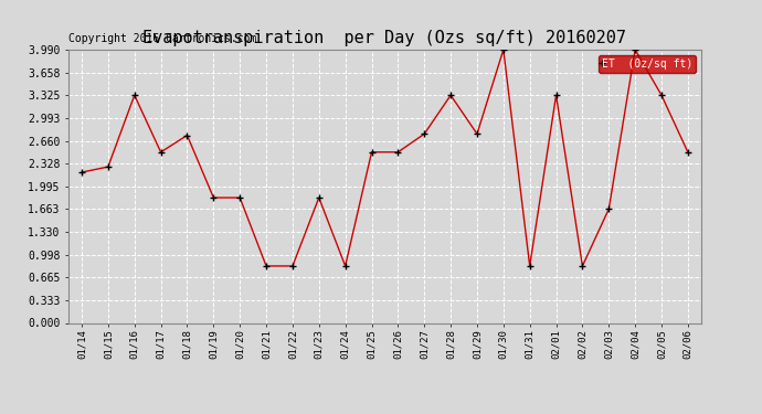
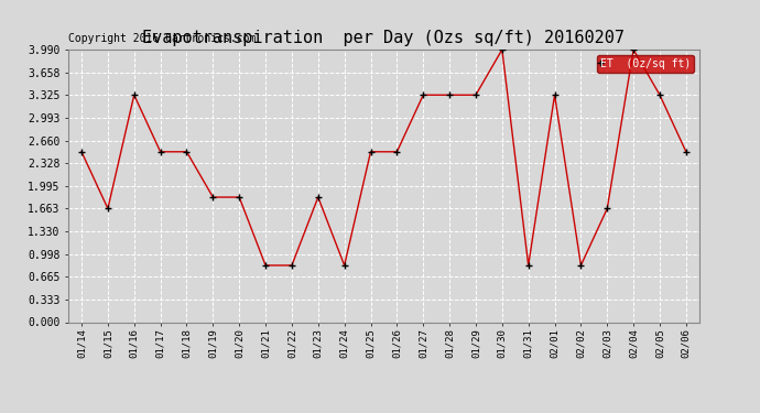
01/14: 2.20 -> 2.49
01/15: 2.28 -> 1.66
01/18: 2.74 -> 2.49
01/27: 2.76 -> 3.33
01/29: 2.76 -> 3.33
